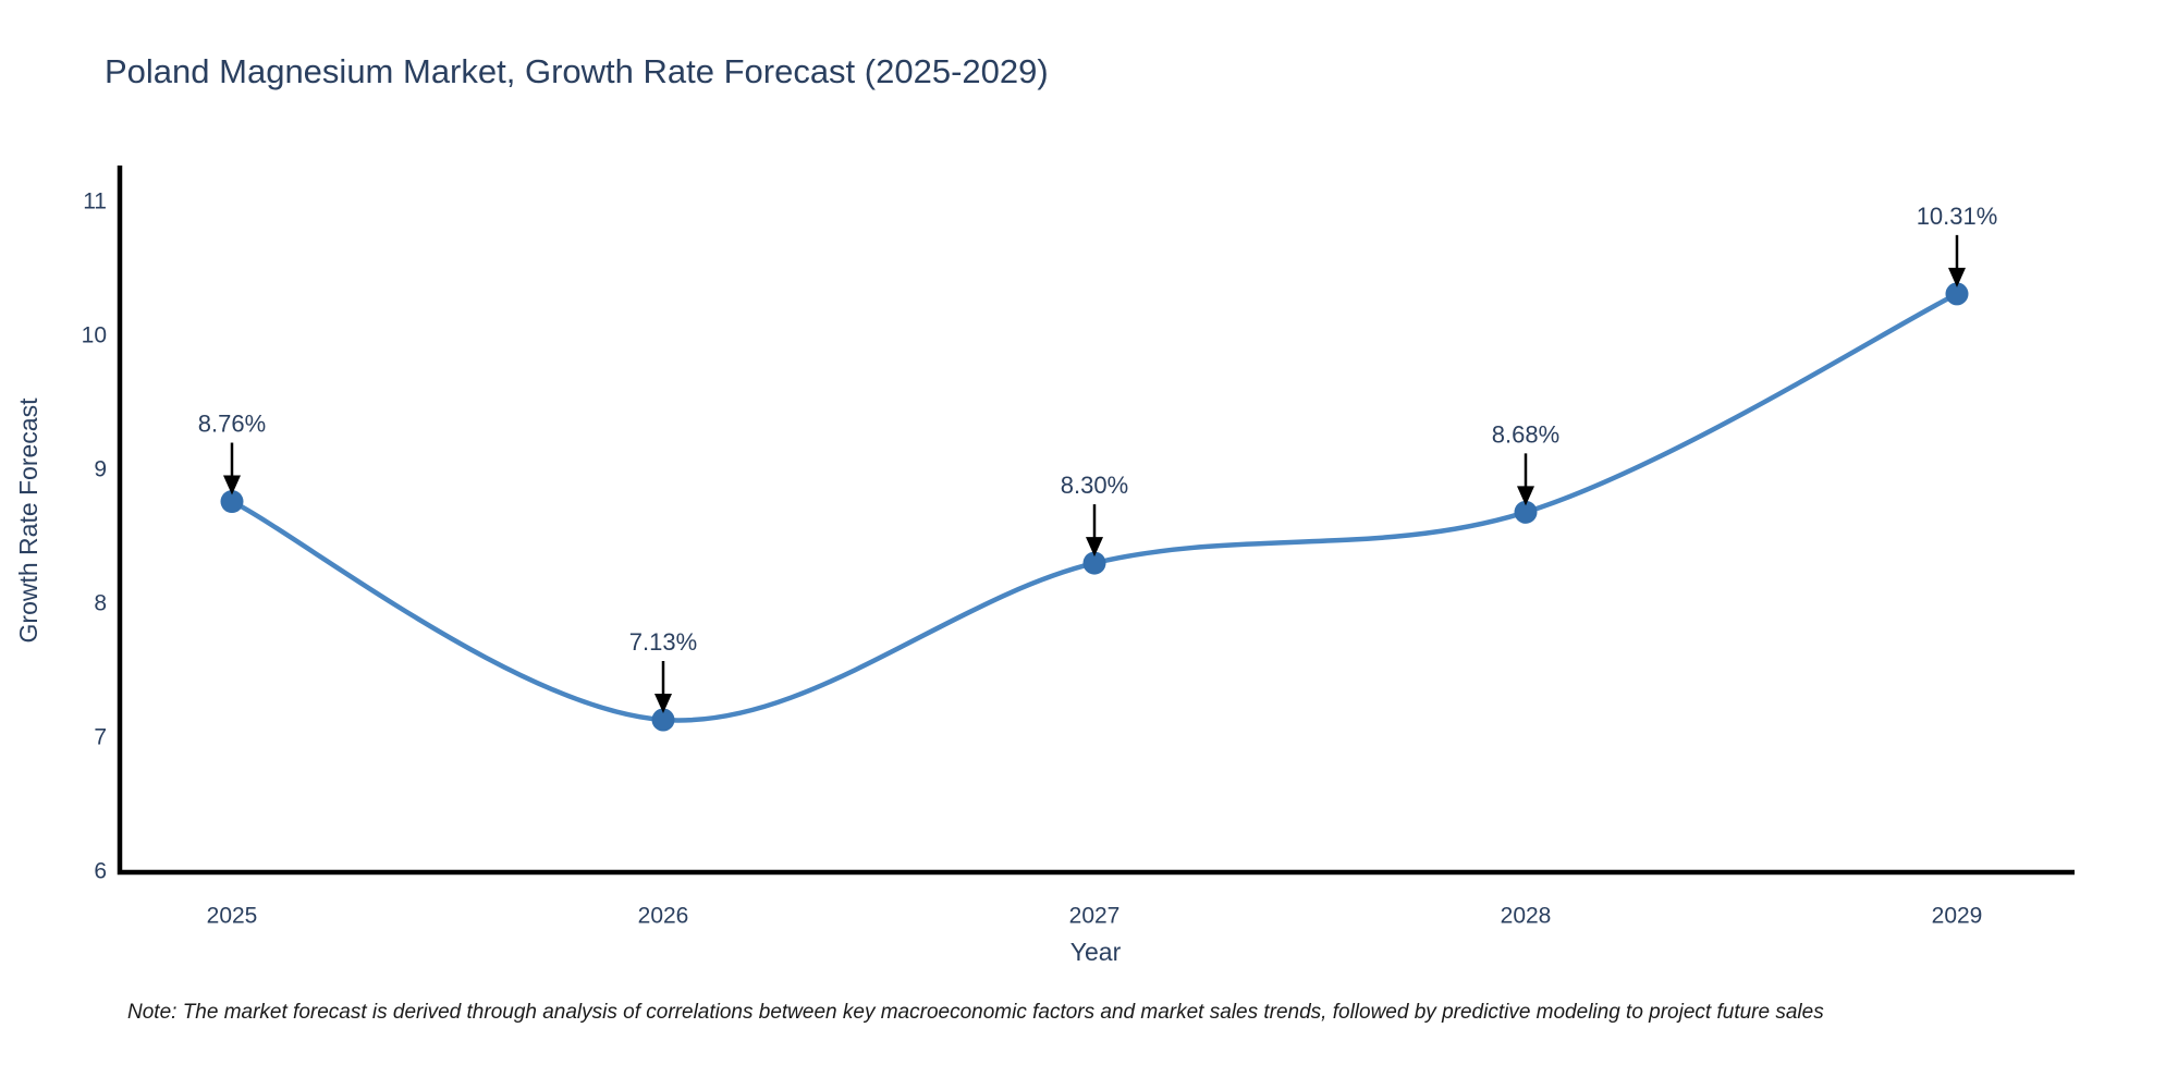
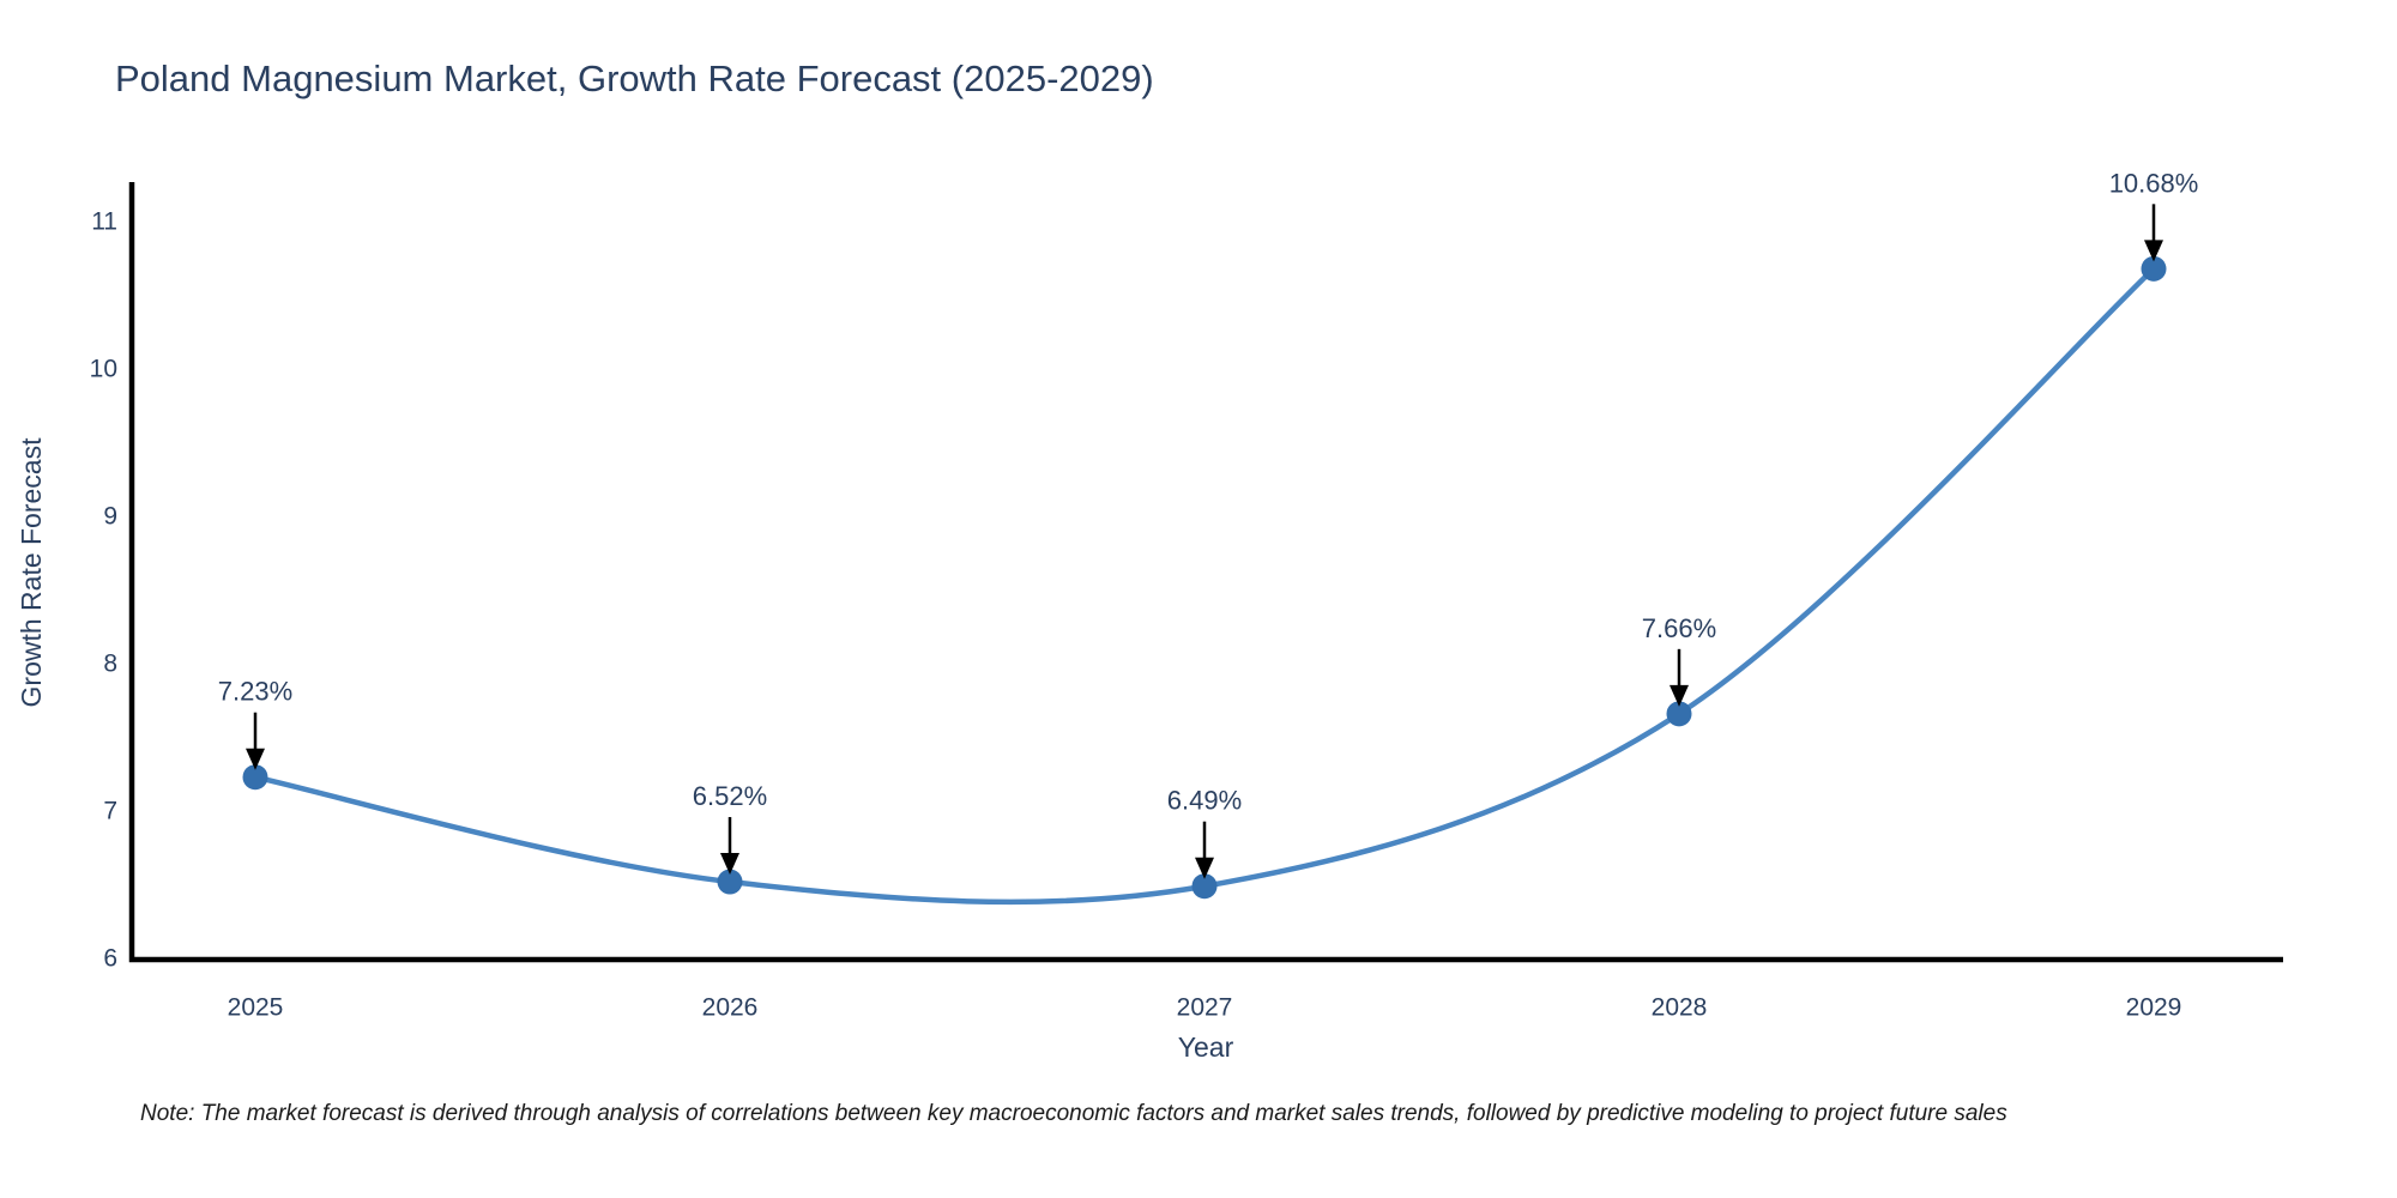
2025: 8.76% -> 7.23%
2026: 7.13% -> 6.52%
2027: 8.30% -> 6.49%
2028: 8.68% -> 7.66%
2029: 10.31% -> 10.68%
